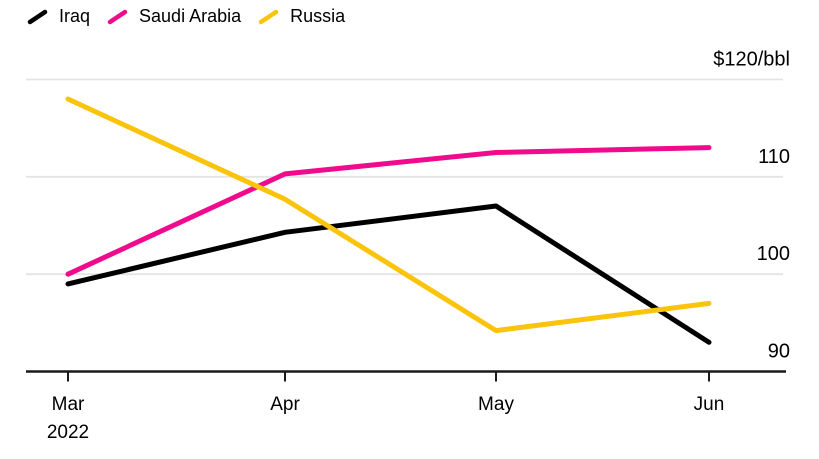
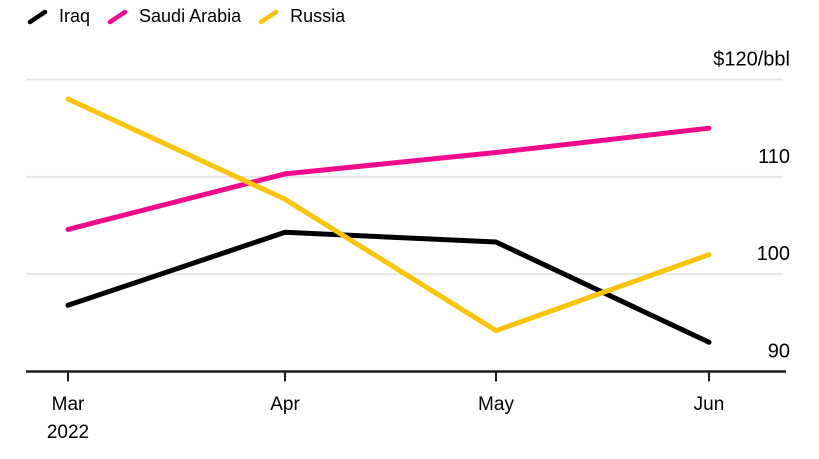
Iraq/Mar 2022: 99 -> 97
Saudi Arabia/Mar 2022: 100 -> 105
Iraq/May: 107 -> 103
Saudi Arabia/Jun: 113 -> 115
Russia/Jun: 97 -> 102
